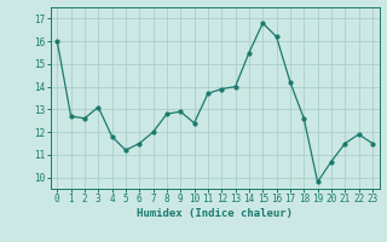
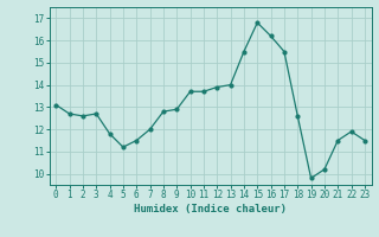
0: 16.0 -> 13.1
3: 13.1 -> 12.7
10: 12.4 -> 13.7
17: 14.2 -> 15.5
20: 10.7 -> 10.2
